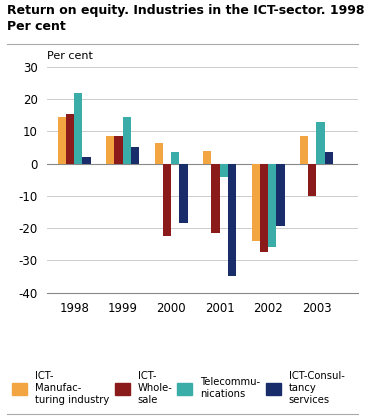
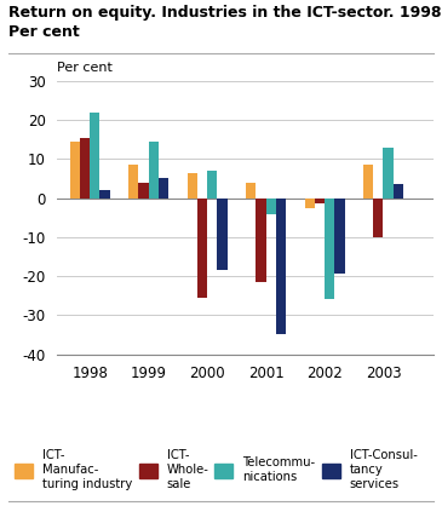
ICT- Whole- sale/1999: 8.5 -> 4.0
ICT- Whole- sale/2000: -22.5 -> -25.5
Telecommu- nications/2000: 3.5 -> 7.0
ICT- Manufac- turing industry/2002: -24.0 -> -2.5
ICT- Whole- sale/2002: -27.5 -> -1.5
